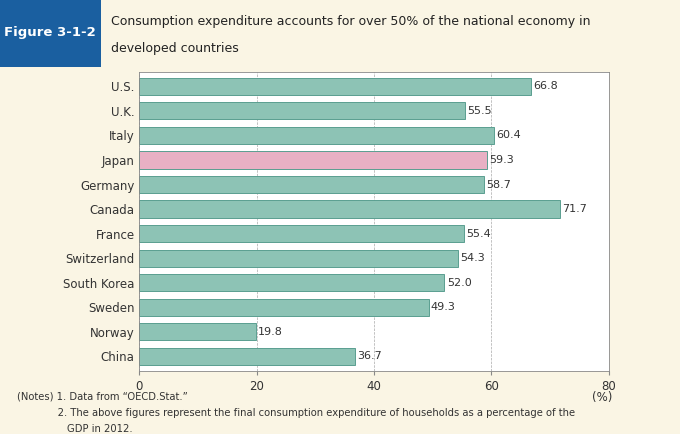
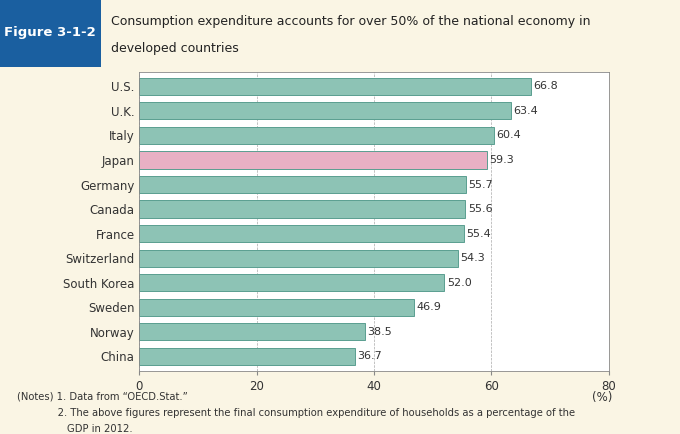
U.K.: 55.5 -> 63.4
Germany: 58.7 -> 55.7
Canada: 71.7 -> 55.6
Sweden: 49.3 -> 46.9
Norway: 19.8 -> 38.5
